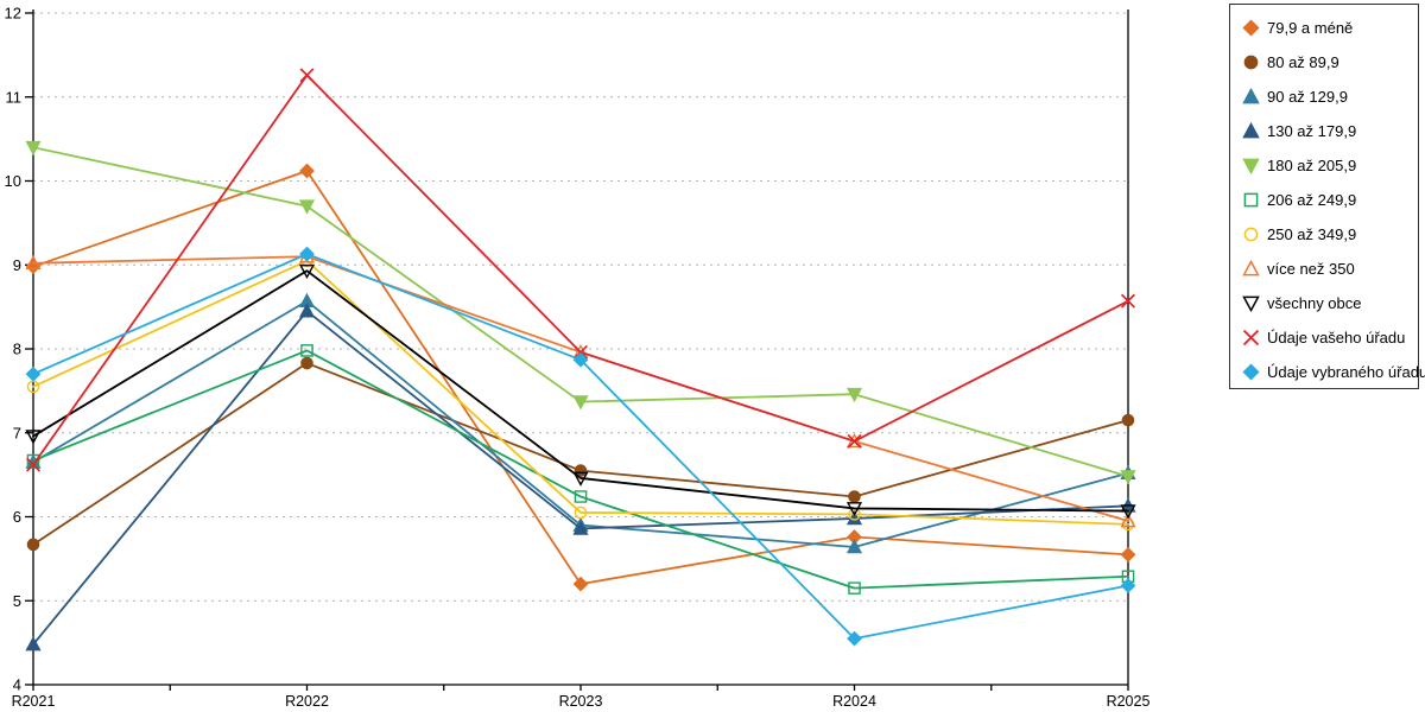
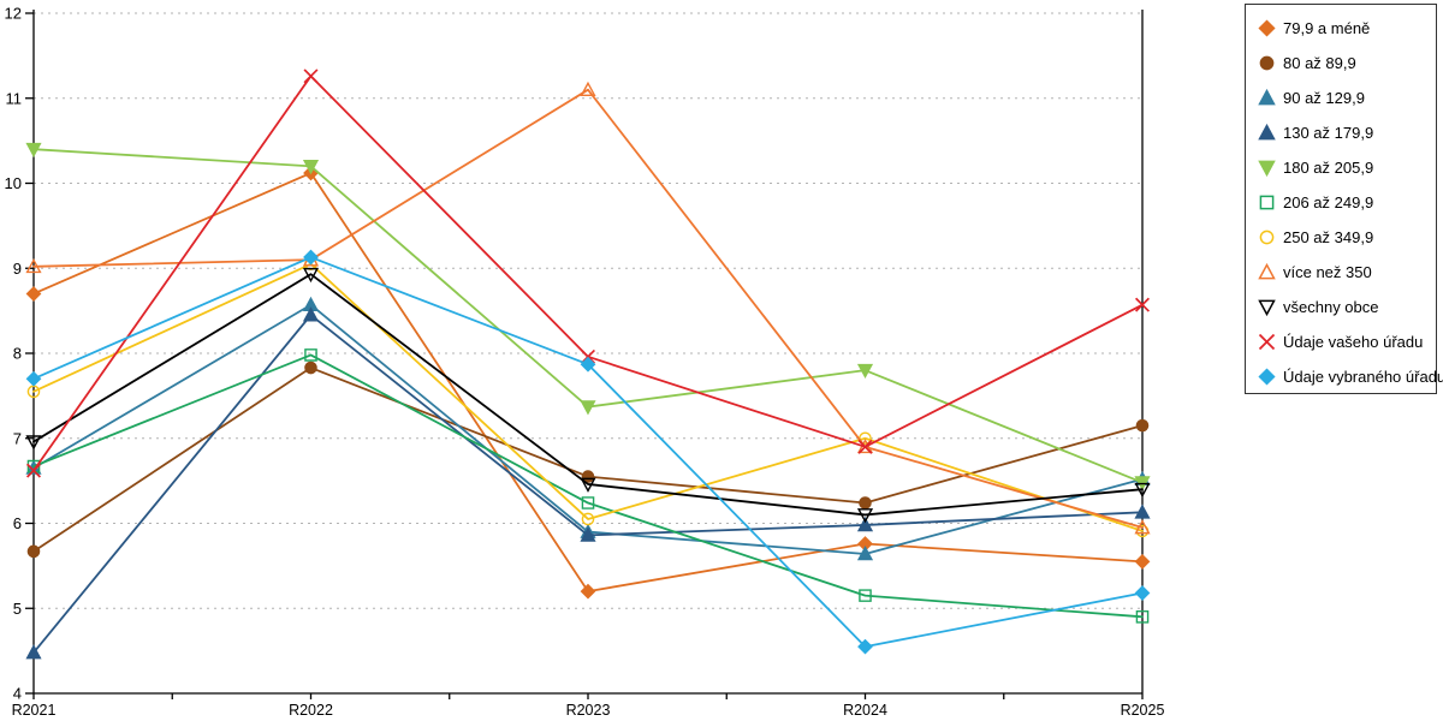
79,9 a méně/R2021: 9.0 -> 8.7
180 až 205,9/R2022: 9.7 -> 10.2
více než 350/R2023: 8.0 -> 11.1
180 až 205,9/R2024: 7.5 -> 7.8
250 až 349,9/R2024: 6.0 -> 7.0
206 až 249,9/R2025: 5.3 -> 4.9
všechny obce/R2025: 6.1 -> 6.4
